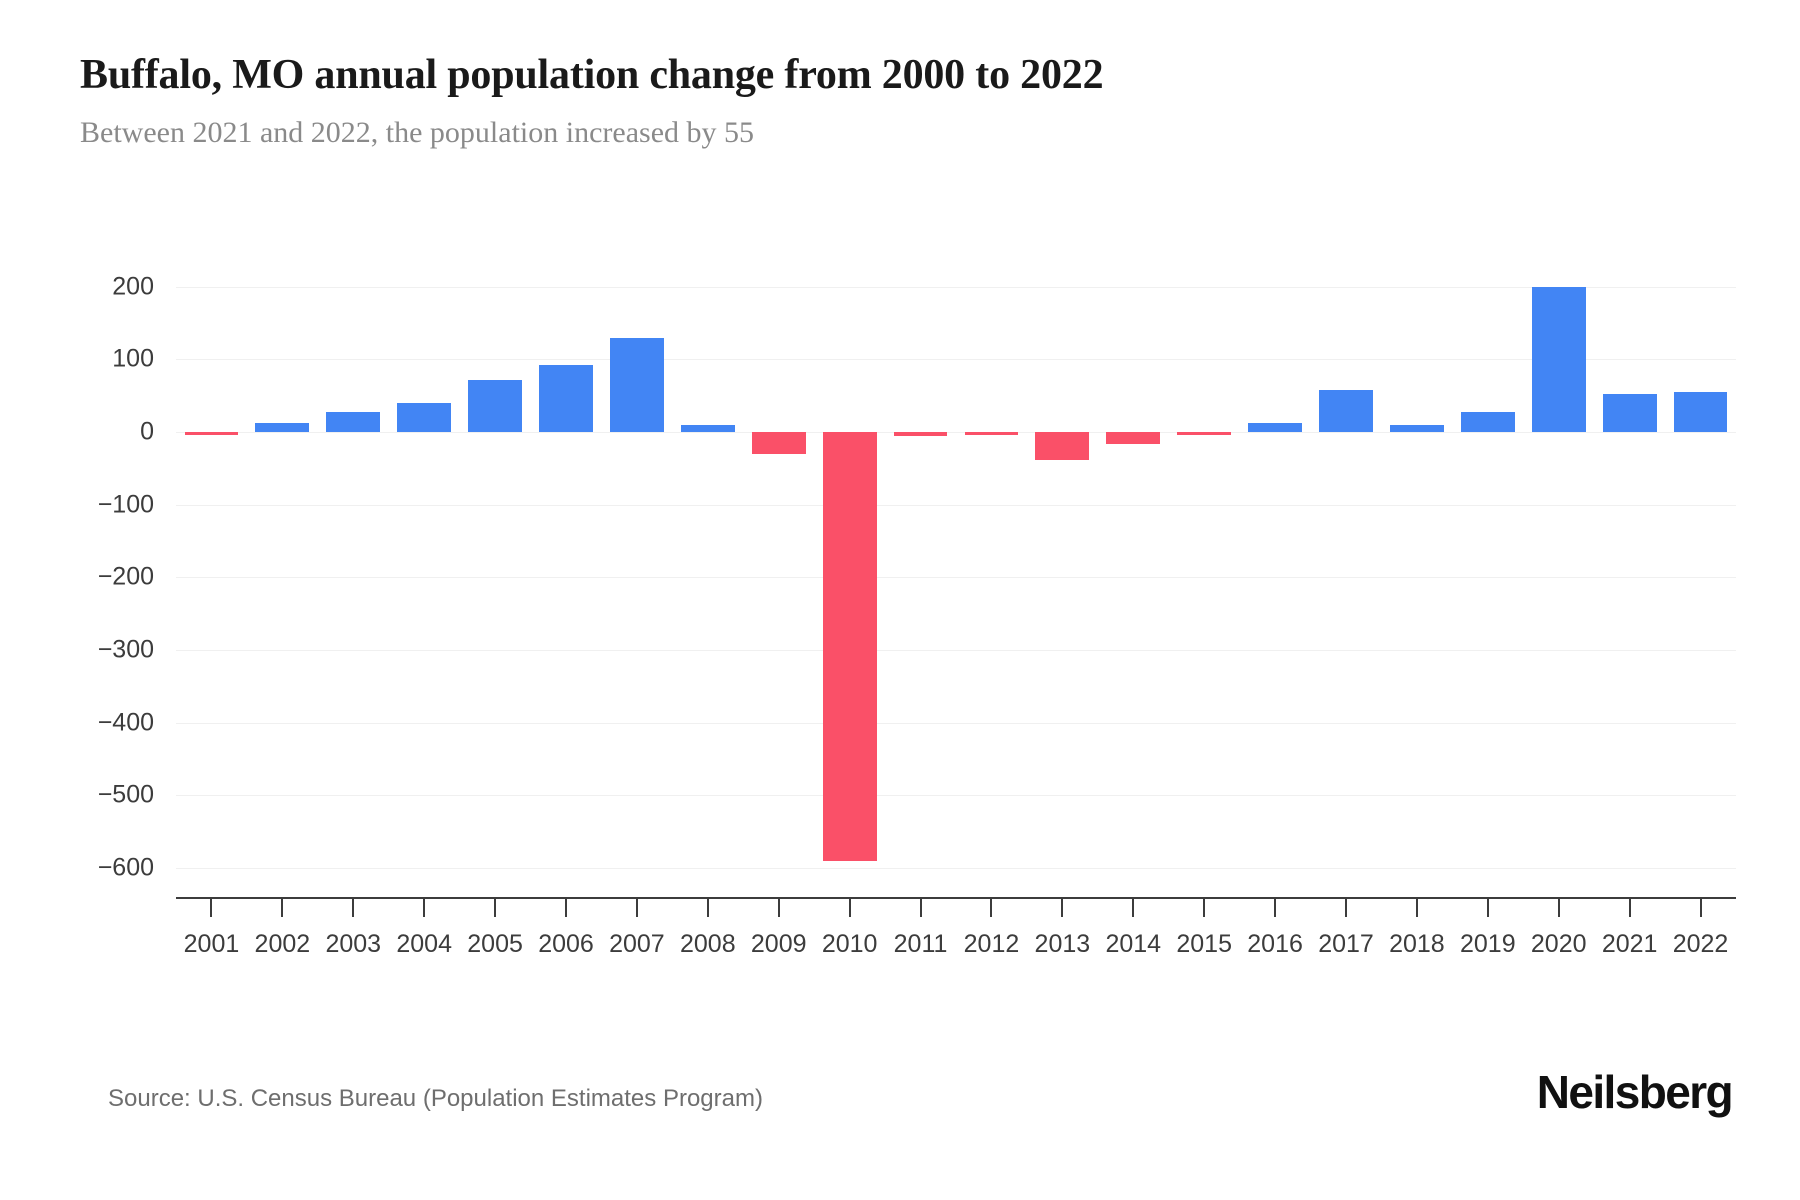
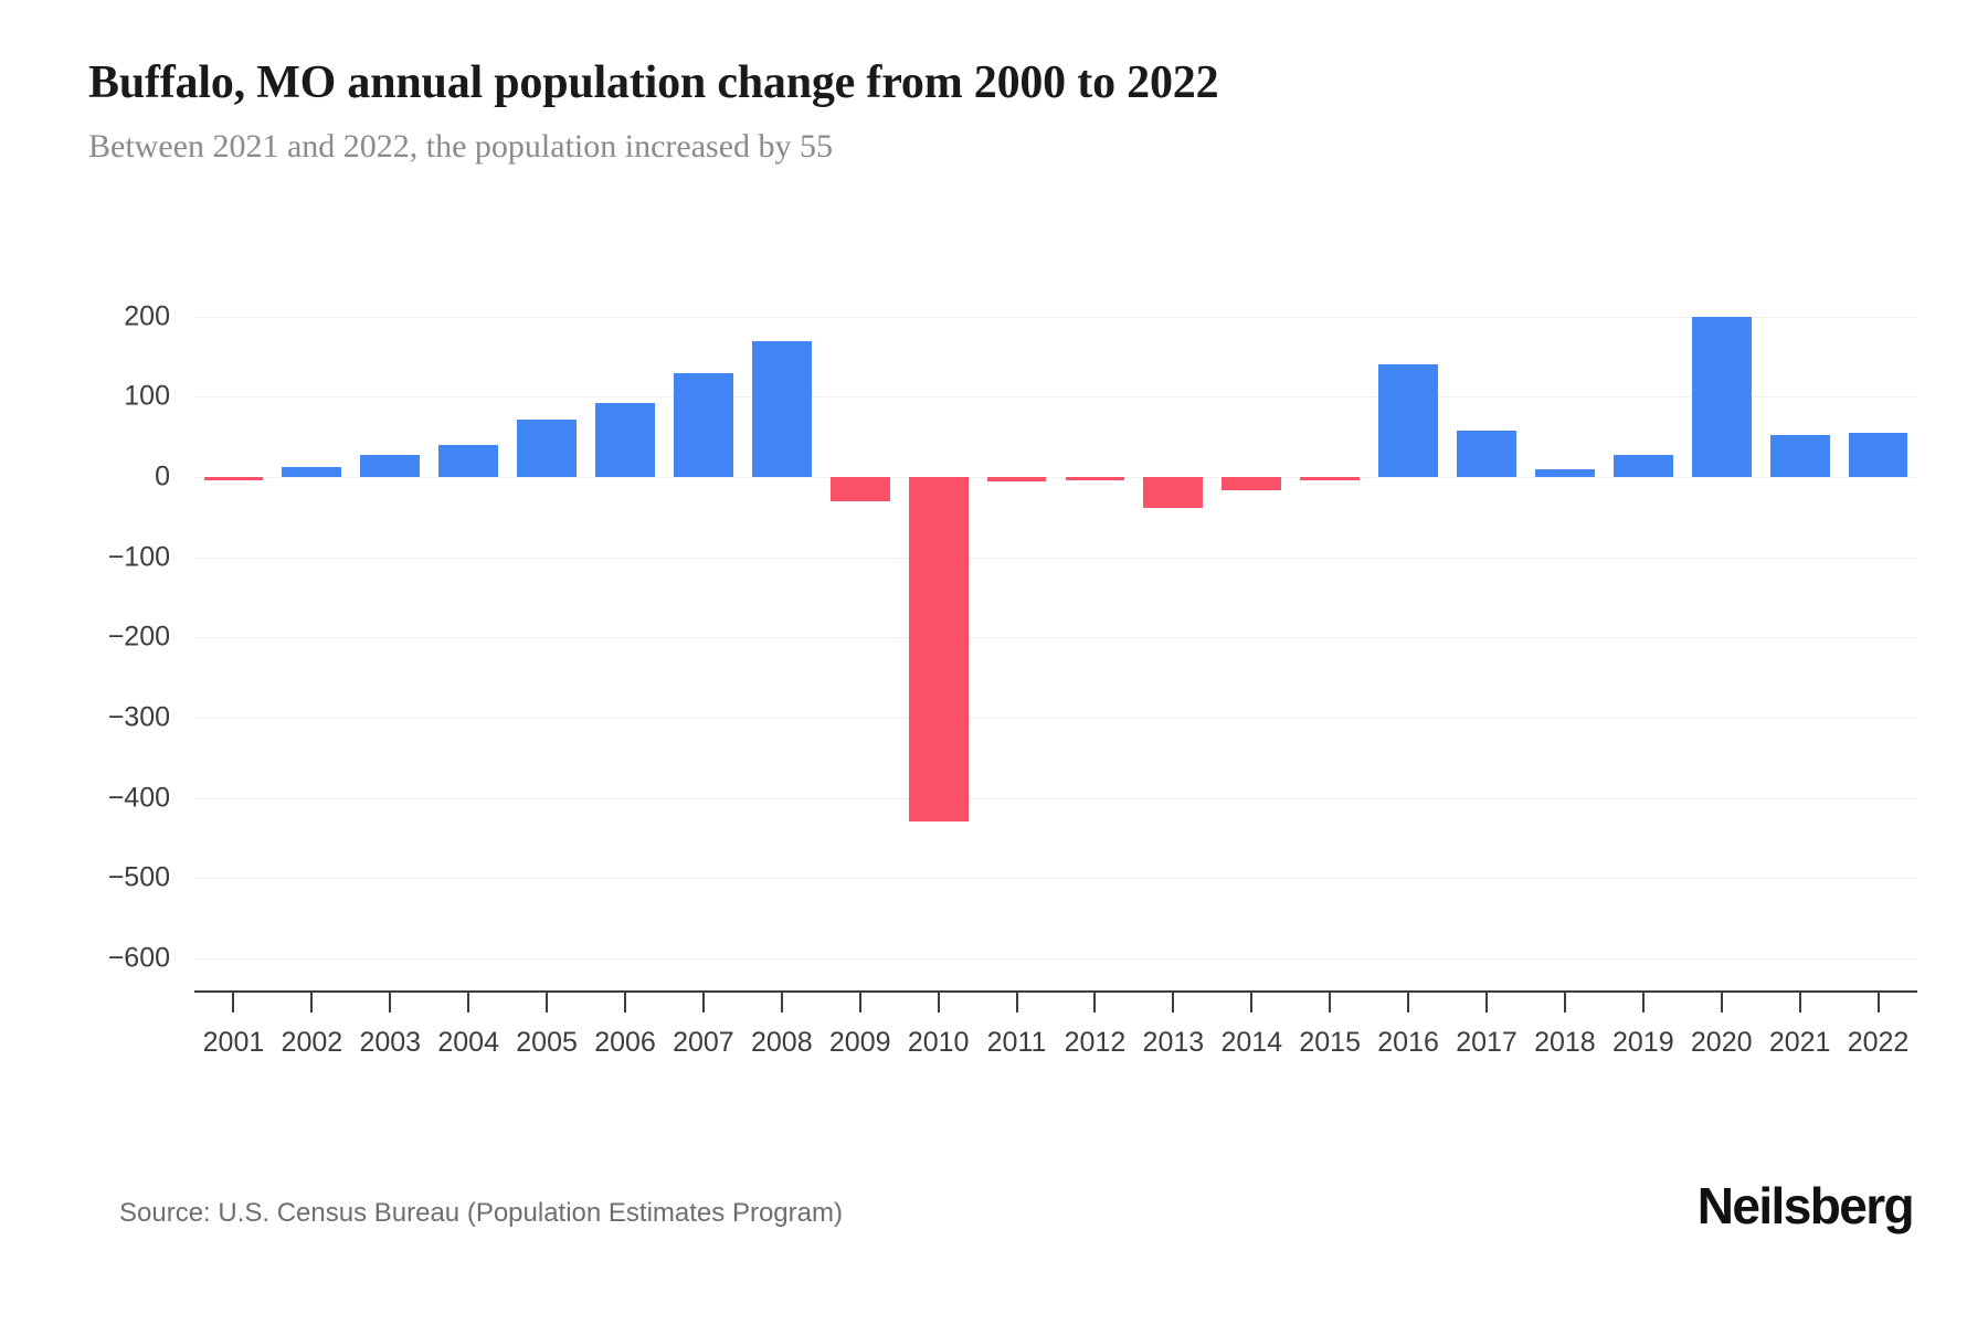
2008: 10 -> 170
2010: -590 -> -430
2016: 10 -> 140
